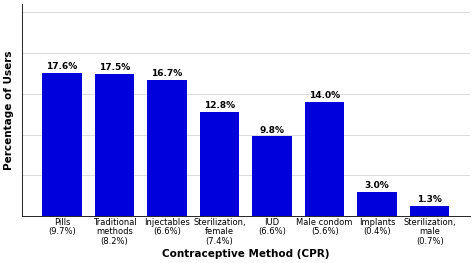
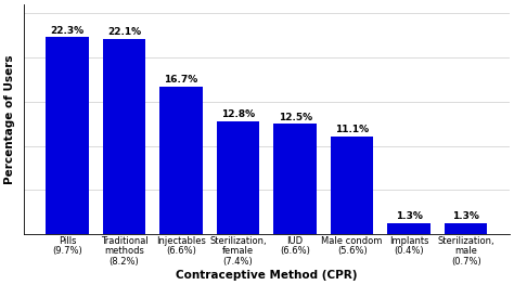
Pills (9.7%): 17.6% -> 22.3%
Traditional methods (8.2%): 17.5% -> 22.1%
IUD (6.6%): 9.8% -> 12.5%
Male condom (5.6%): 14.0% -> 11.1%
Implants (0.4%): 3.0% -> 1.3%
